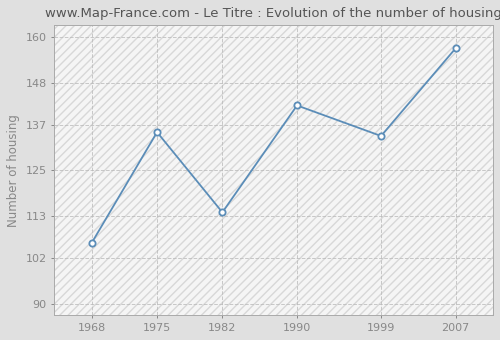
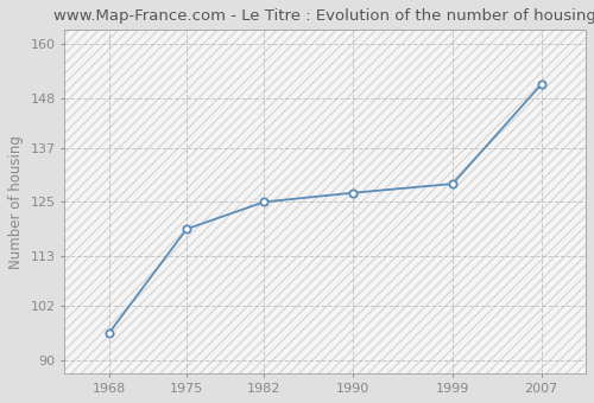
1968: 106 -> 96
1975: 135 -> 119
1982: 114 -> 125
1990: 142 -> 127
1999: 134 -> 129
2007: 157 -> 151
